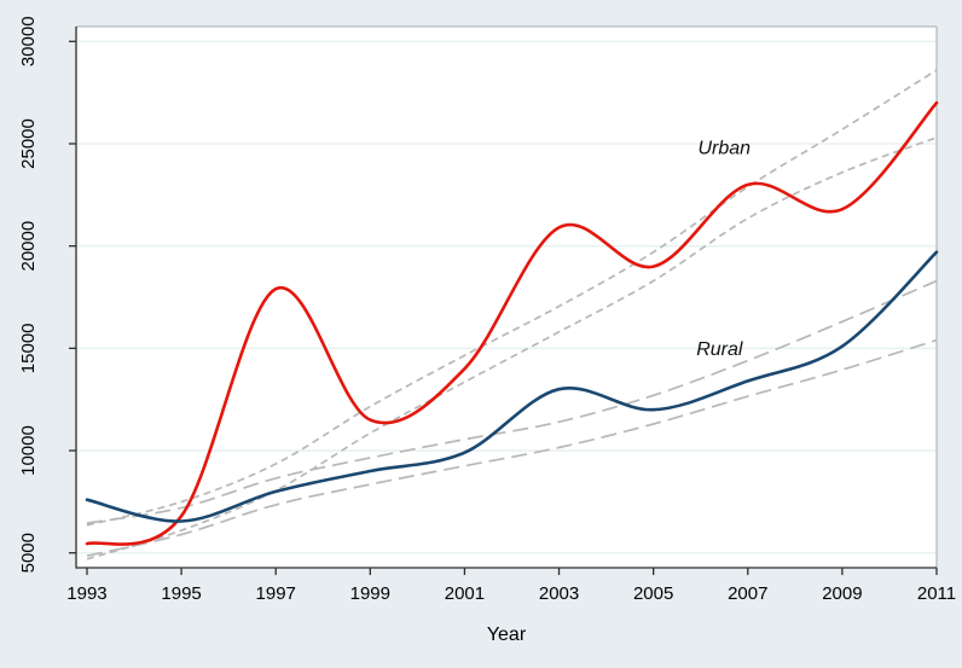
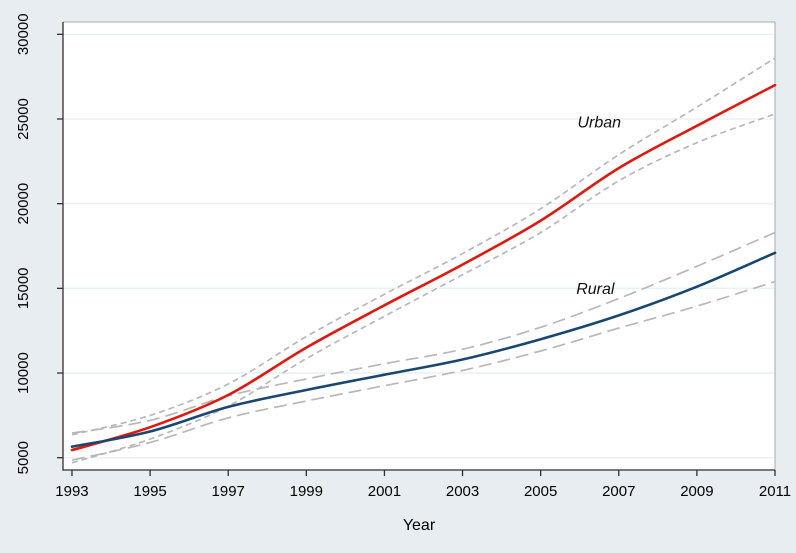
Rural/1993: 7600 -> 5600
Urban/1997: 17900 -> 8700
Urban/2003: 20900 -> 16400
Rural/2003: 13000 -> 10800
Urban/2007: 23000 -> 22100
Urban/2009: 21800 -> 24600
Rural/2011: 19700 -> 17100
